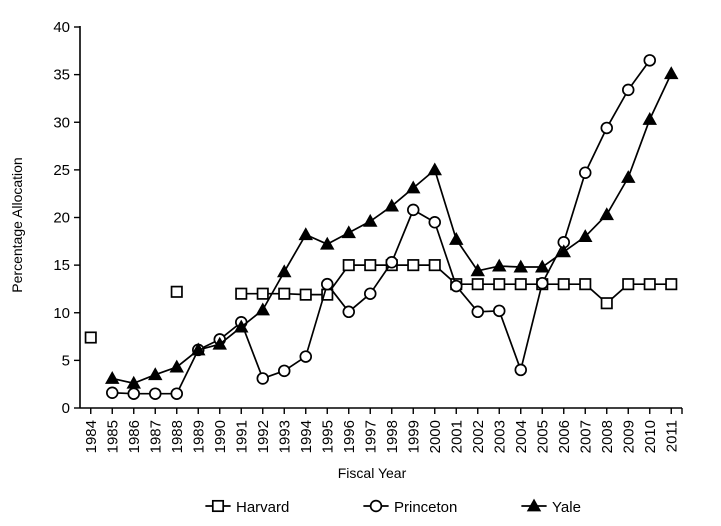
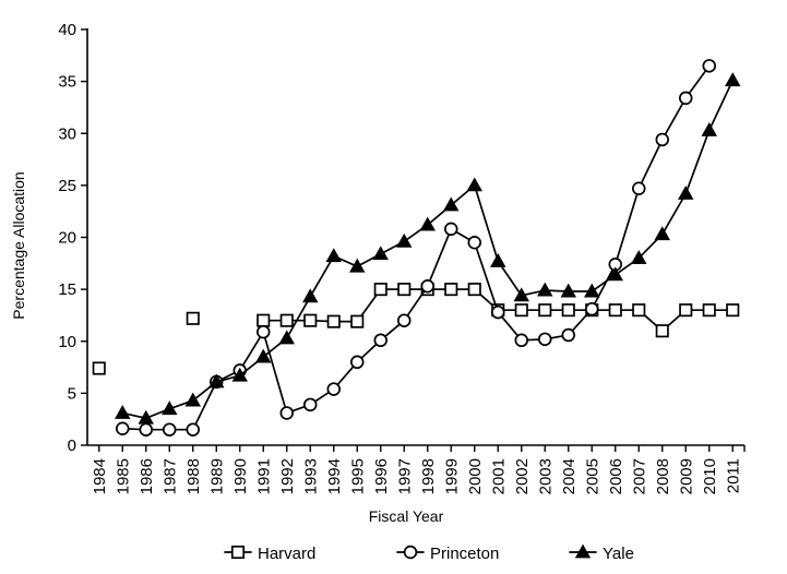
Princeton/1991: 9 -> 11
Princeton/1995: 13 -> 8
Princeton/2004: 4 -> 11
